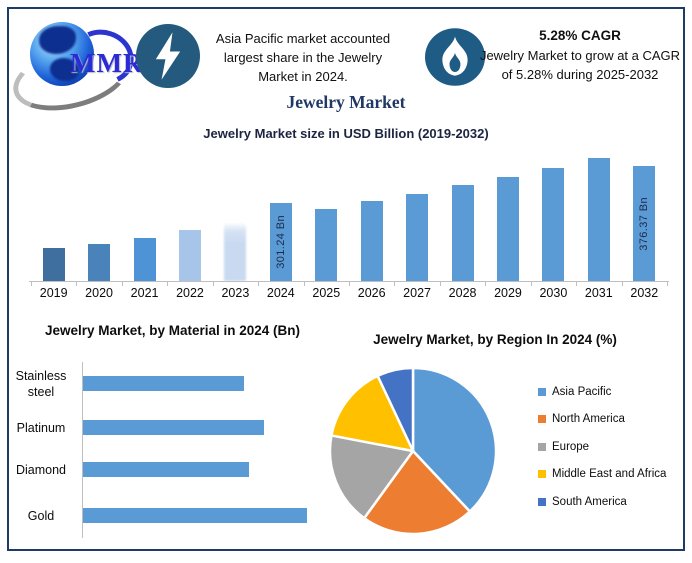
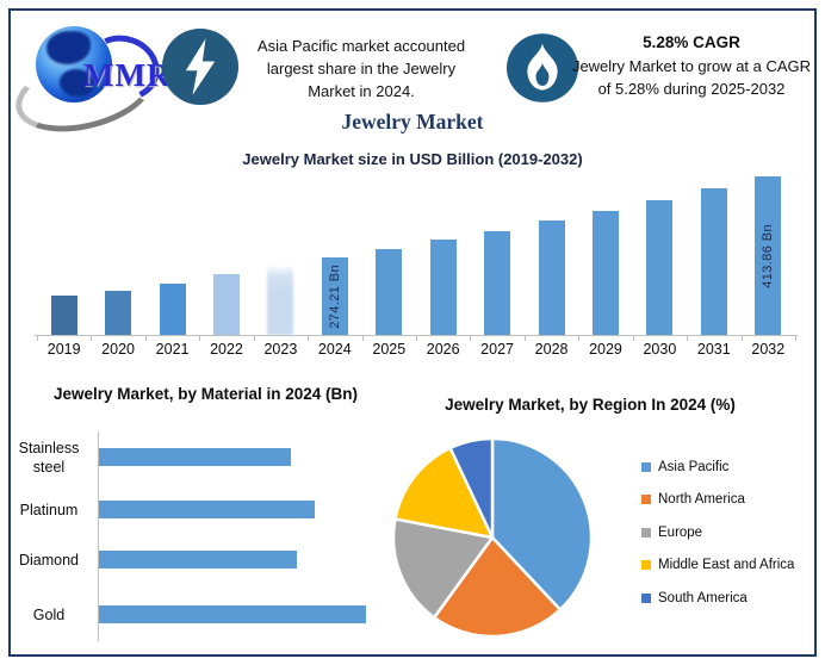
Jewelry Market size in USD Billion (2019-2032)/2024: 301.24 -> 274.21
Jewelry Market size in USD Billion (2019-2032)/2032: 376.37 -> 413.86
